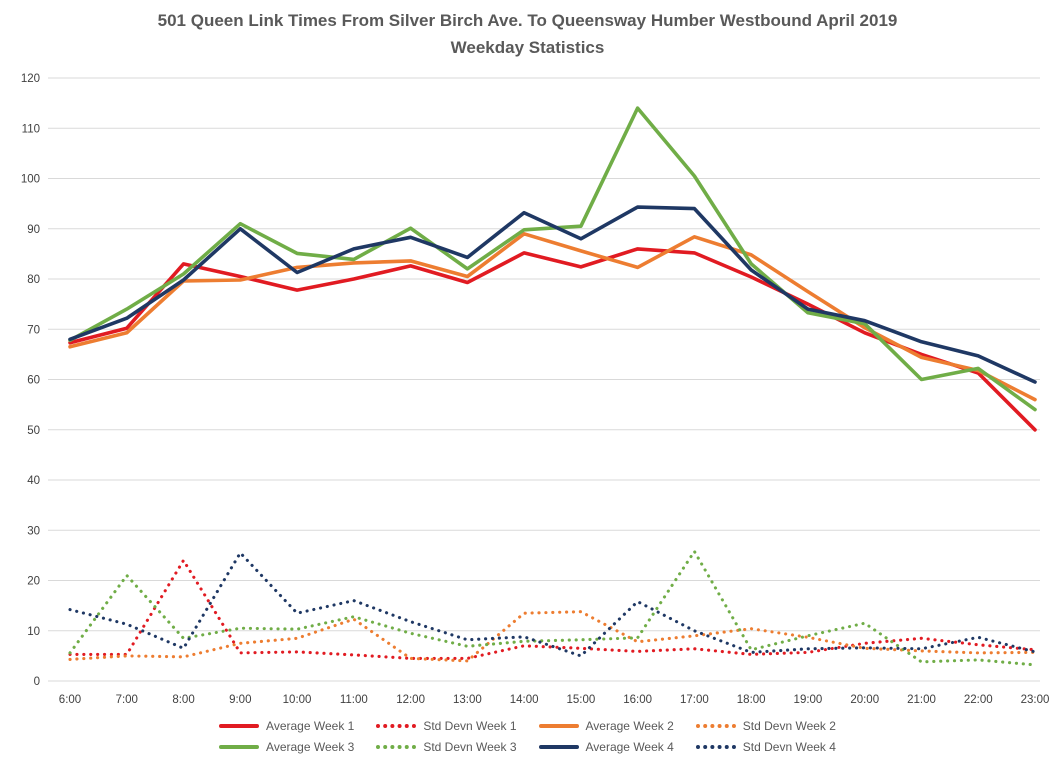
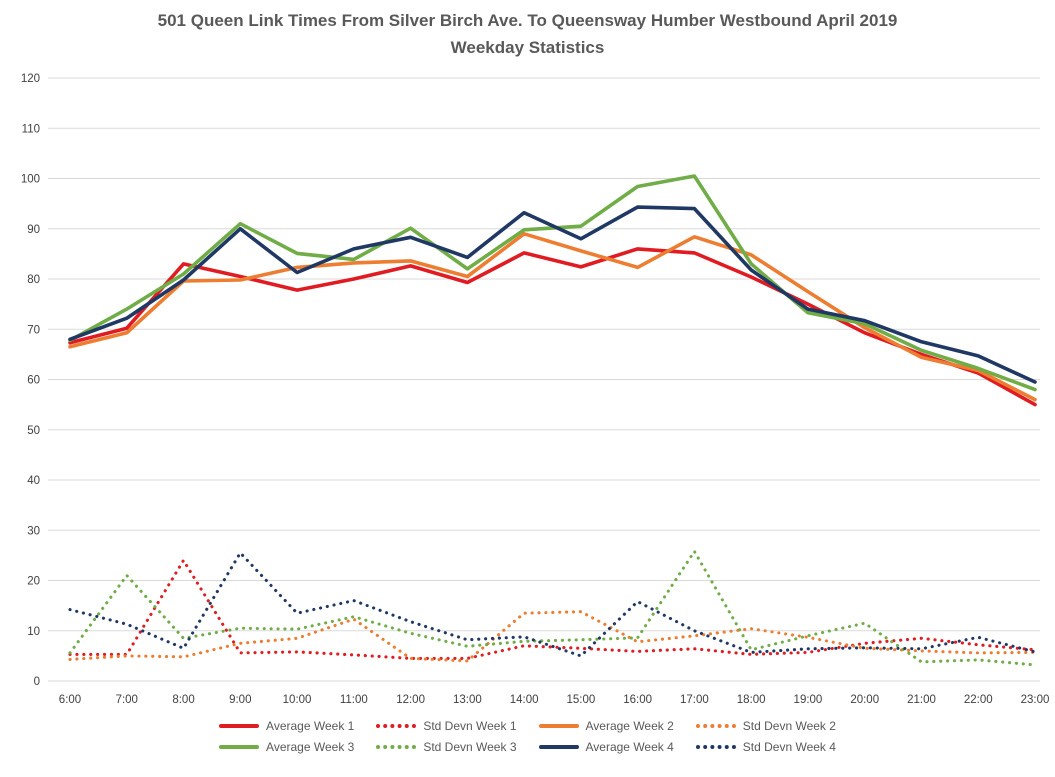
Average Week 3/16:00: 114 -> 98
Average Week 3/21:00: 60 -> 66
Average Week 1/23:00: 50 -> 55
Average Week 3/23:00: 54 -> 58
